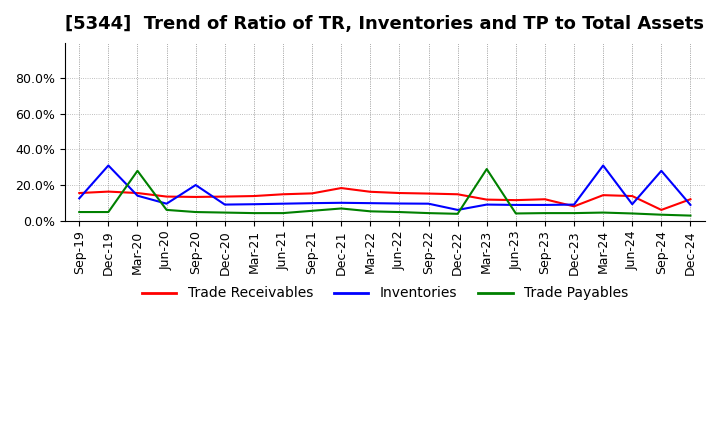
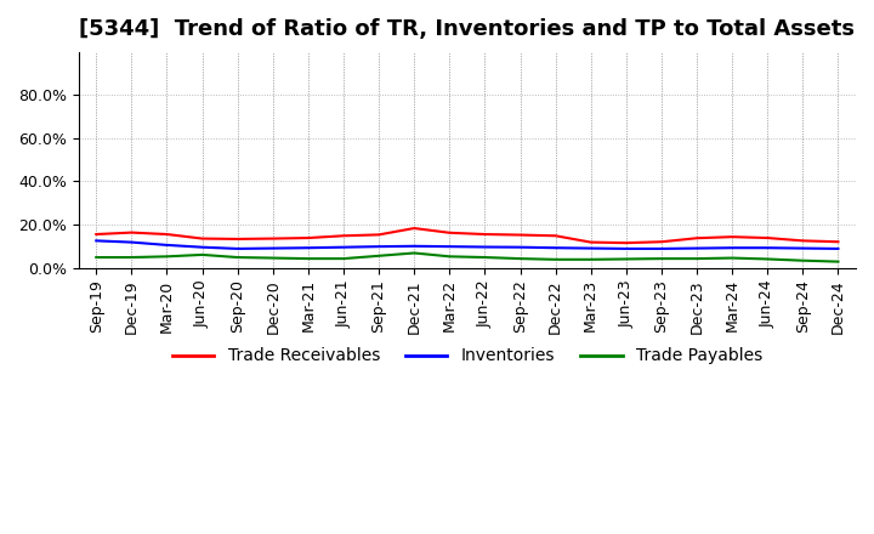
Inventories/Dec-19: 31% -> 12%
Inventories/Mar-20: 14% -> 10%
Trade Payables/Mar-20: 28% -> 5%
Inventories/Sep-20: 20% -> 9%
Inventories/Dec-22: 6% -> 9%
Trade Payables/Mar-23: 29% -> 4%
Trade Receivables/Dec-23: 8% -> 14%
Inventories/Mar-24: 31% -> 9%
Trade Receivables/Sep-24: 6% -> 12%
Inventories/Sep-24: 28% -> 9%
